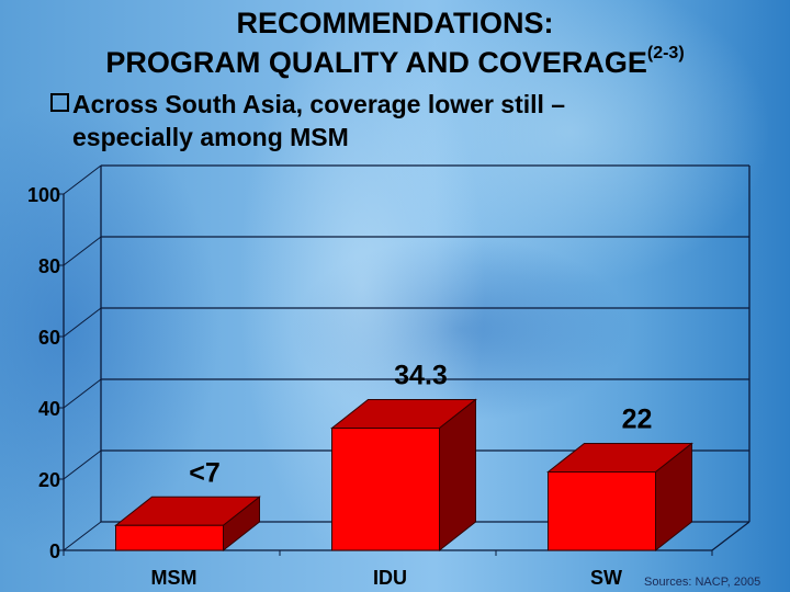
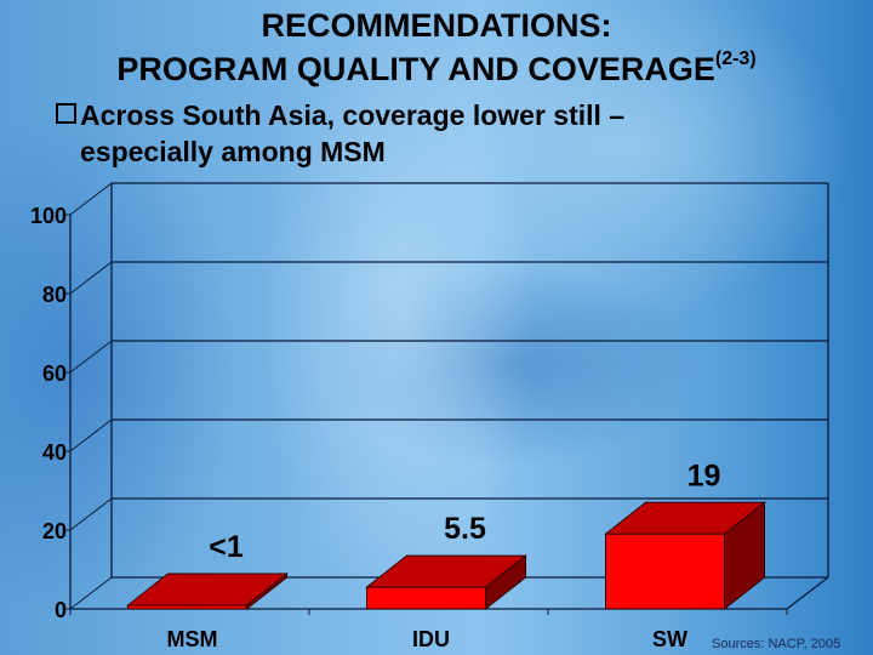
MSM: 7 -> 1
IDU: 34.3 -> 5.5
SW: 22 -> 19
